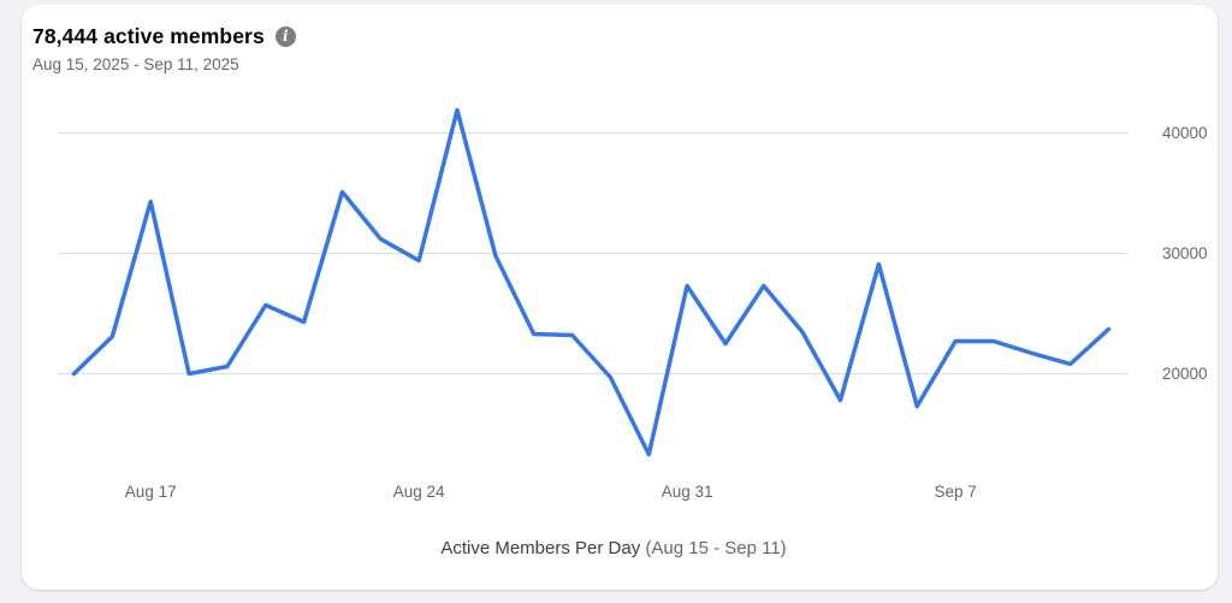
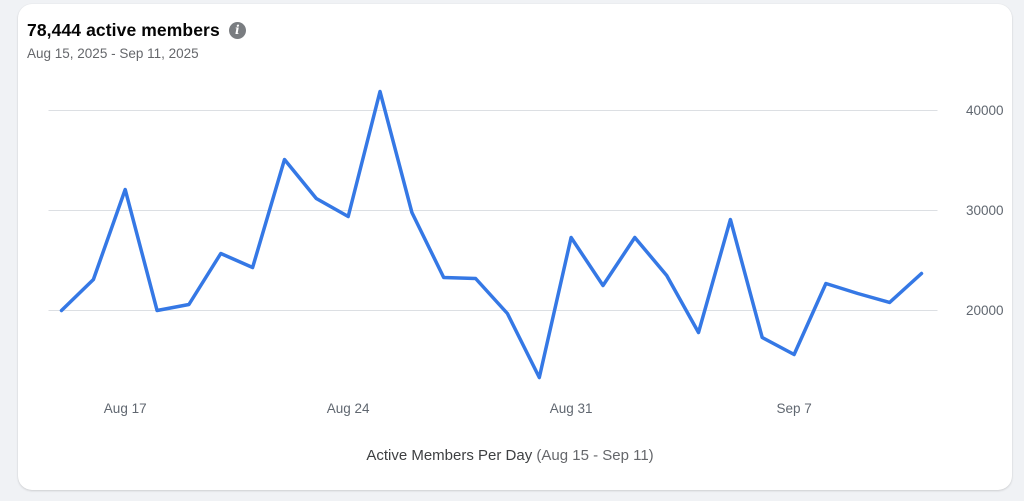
Aug 17: 34300 -> 32100
Sep 7: 22700 -> 15600
